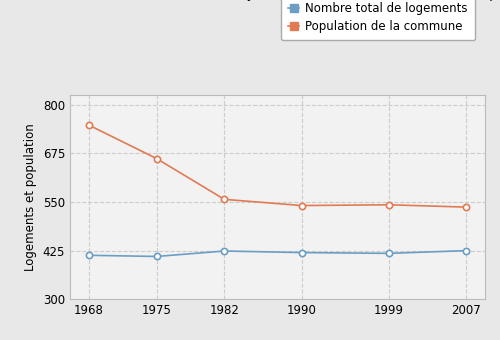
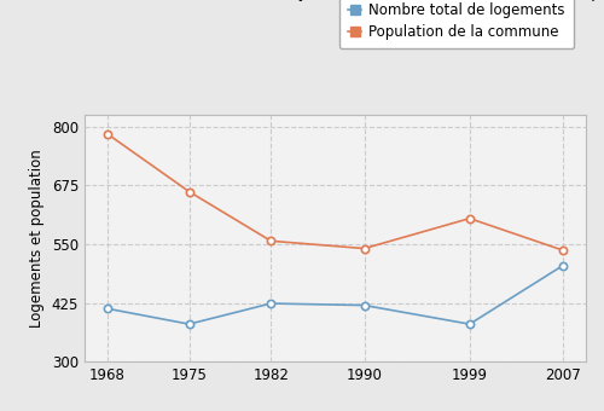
Population de la commune/1968: 748 -> 785
Nombre total de logements/1975: 410 -> 380
Nombre total de logements/1999: 418 -> 380
Population de la commune/1999: 543 -> 605
Nombre total de logements/2007: 425 -> 505
